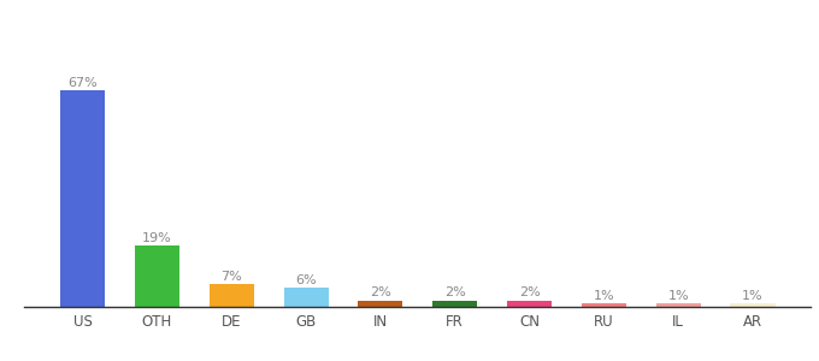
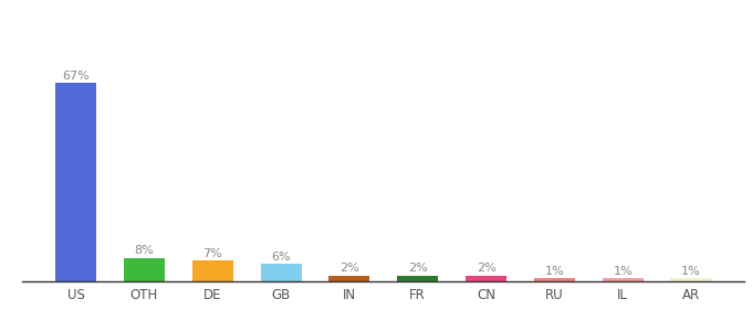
OTH: 19% -> 8%
